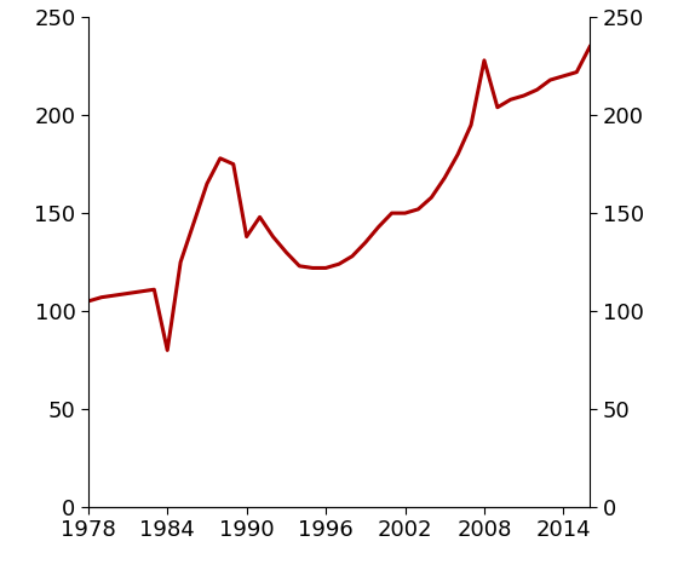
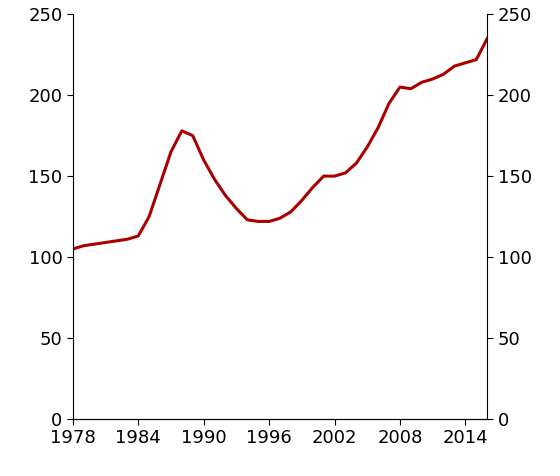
1984: 80 -> 113
1990: 138 -> 160
2008: 228 -> 205
